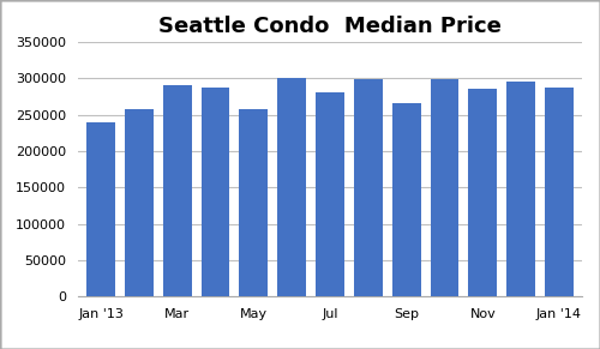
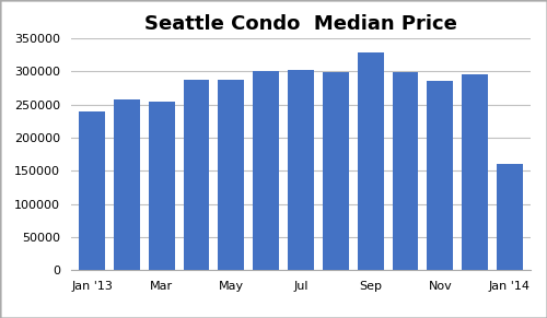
Mar: 291000 -> 254000
May: 257000 -> 288000
Jul: 281000 -> 302000
Sep: 266000 -> 328000
Jan '14: 287000 -> 160000
